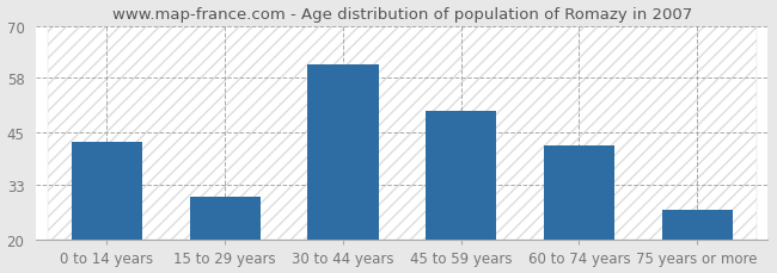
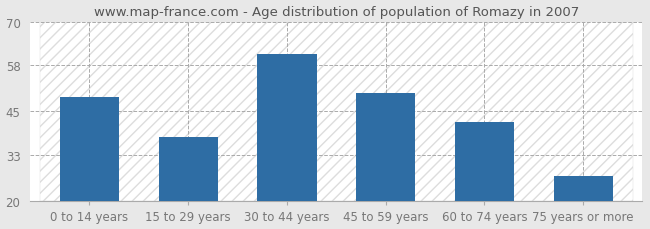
0 to 14 years: 43 -> 49
15 to 29 years: 30 -> 38
